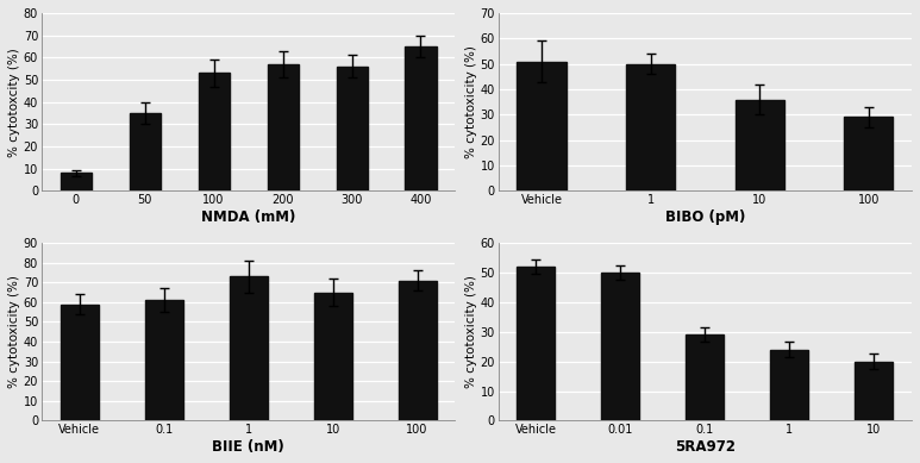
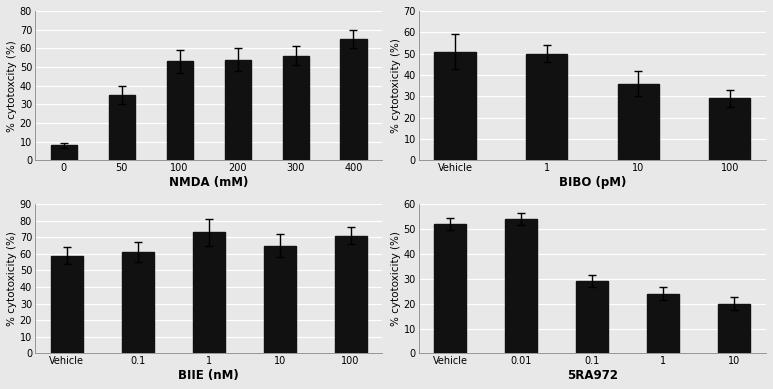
200: 57 -> 54
0.01: 50 -> 54
